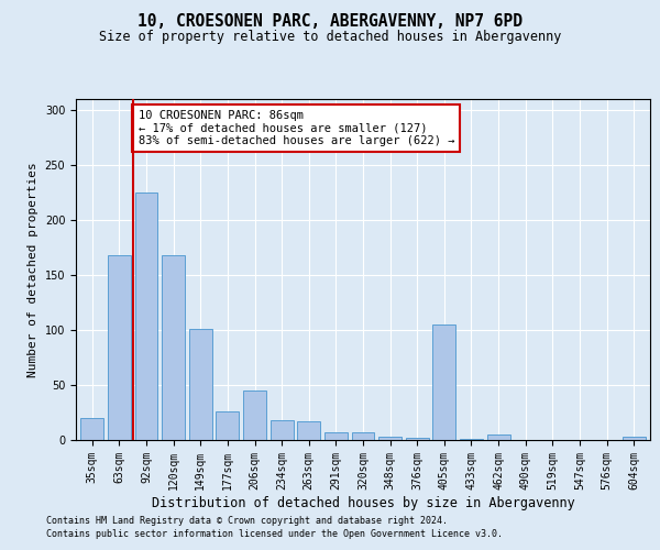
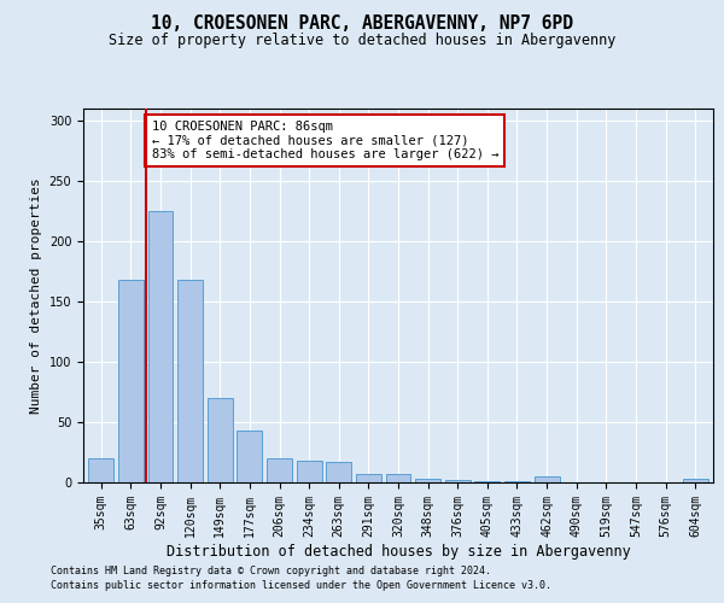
149sqm: 101 -> 70
177sqm: 26 -> 43
206sqm: 45 -> 20
405sqm: 105 -> 1
